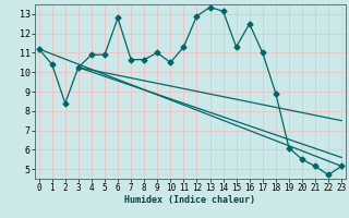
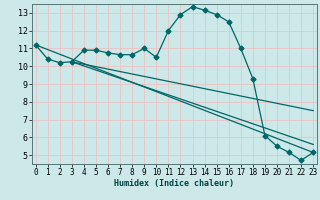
2: 8.4 -> 10.2
6: 12.8 -> 10.8
11: 11.3 -> 12.0
15: 11.3 -> 12.9
18: 8.9 -> 9.3
